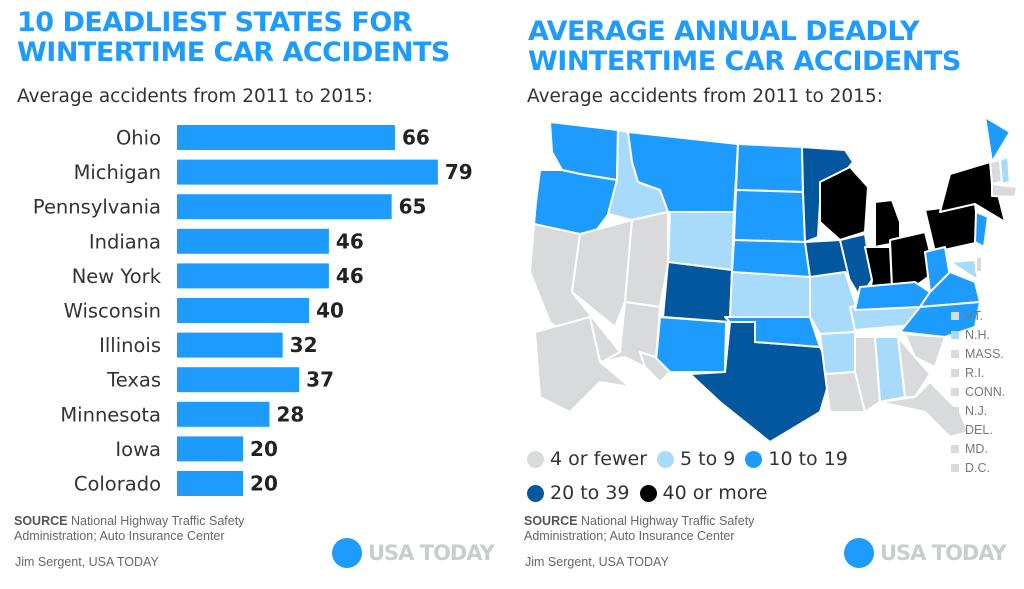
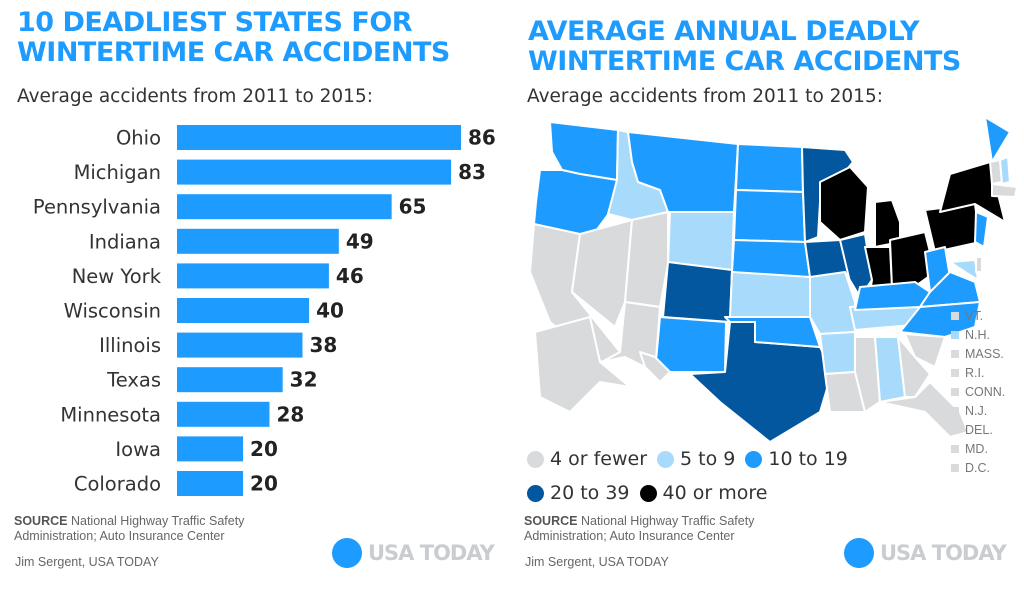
10 DEADLIEST STATES FOR WINTERTIME CAR ACCIDENTS/Ohio: 66 -> 86
10 DEADLIEST STATES FOR WINTERTIME CAR ACCIDENTS/Michigan: 79 -> 83
10 DEADLIEST STATES FOR WINTERTIME CAR ACCIDENTS/Indiana: 46 -> 49
10 DEADLIEST STATES FOR WINTERTIME CAR ACCIDENTS/Illinois: 32 -> 38
10 DEADLIEST STATES FOR WINTERTIME CAR ACCIDENTS/Texas: 37 -> 32
